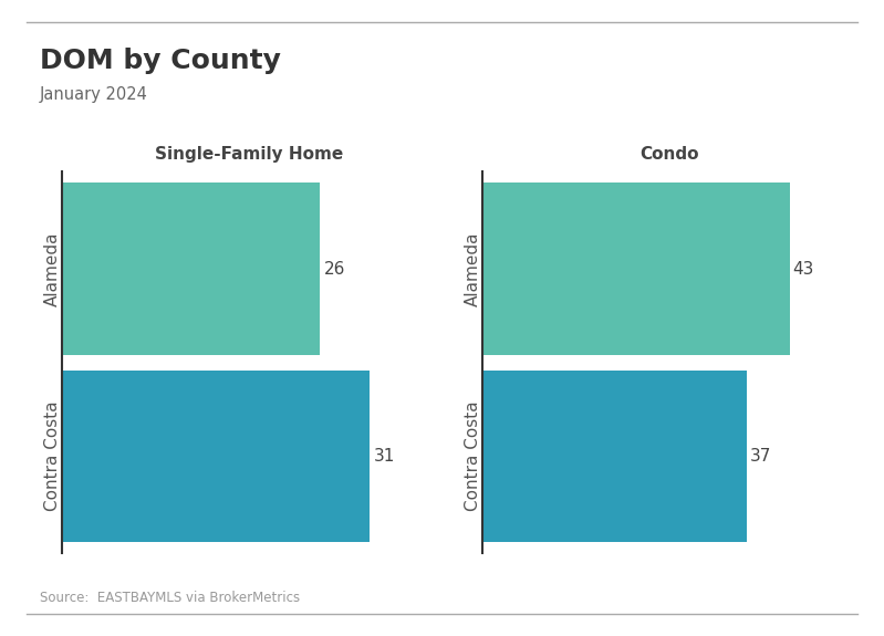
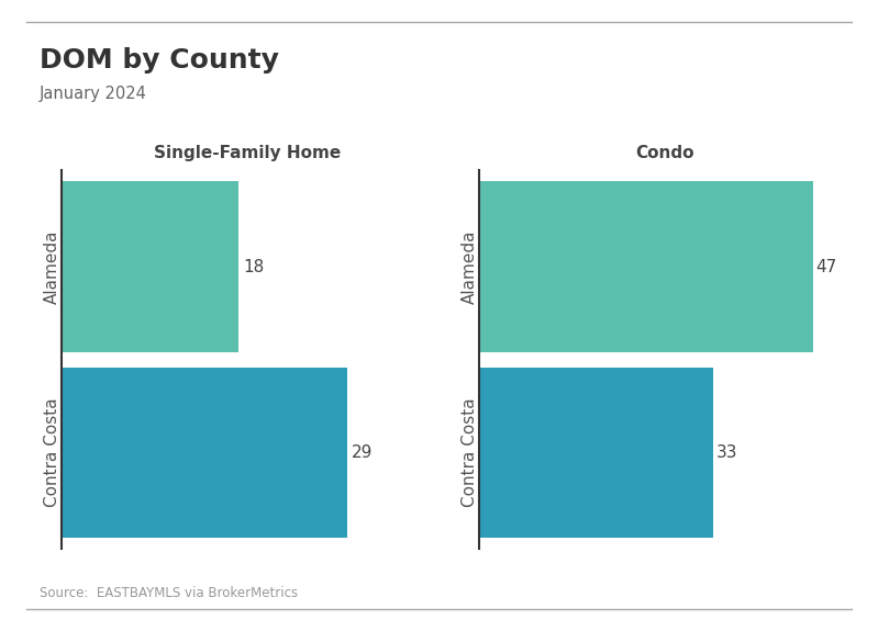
Single-Family Home/Alameda: 26 -> 18
Single-Family Home/Contra Costa: 31 -> 29
Condo/Alameda: 43 -> 47
Condo/Contra Costa: 37 -> 33
